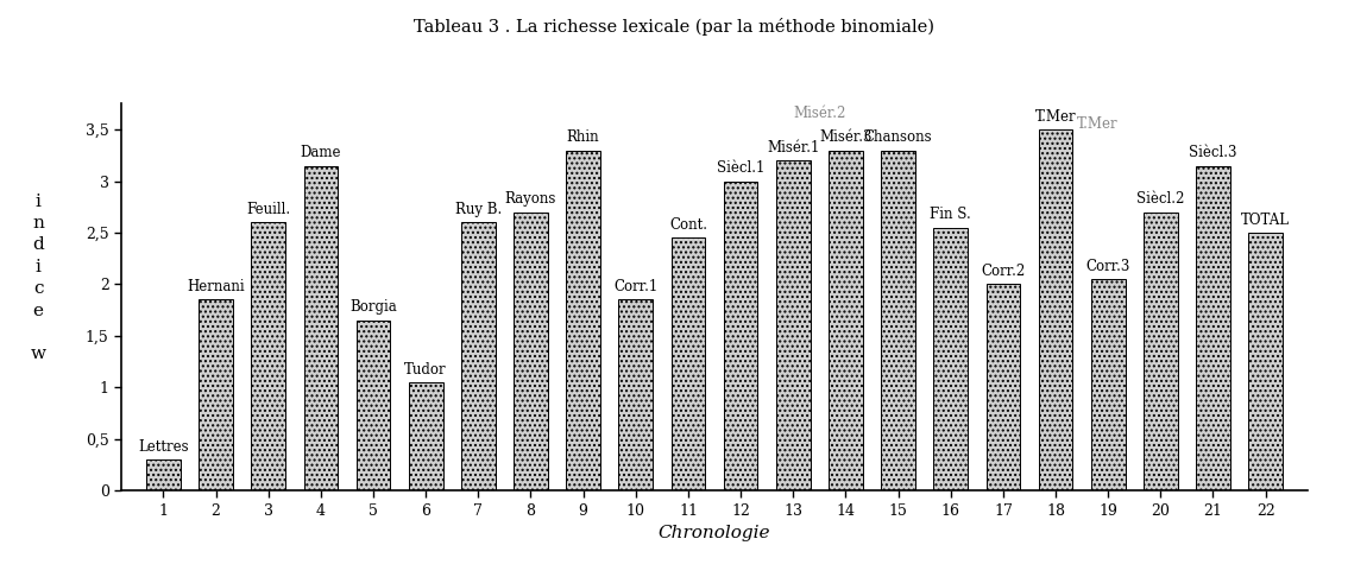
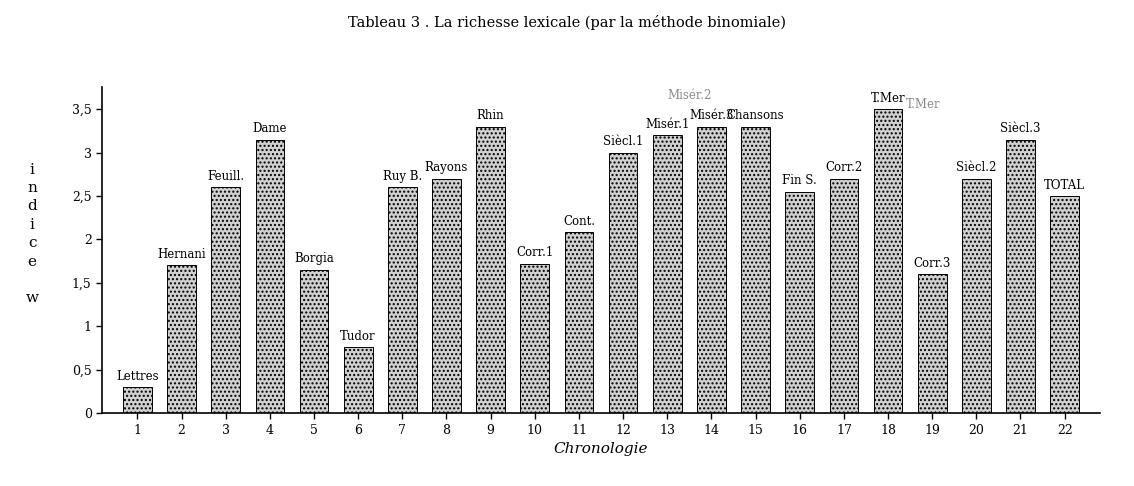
2: 1,85 -> 1,70
6: 1,05 -> 0,76
10: 1,85 -> 1,72
11: 2,45 -> 2,08
17: 2,00 -> 2,70
19: 2,05 -> 1,60
